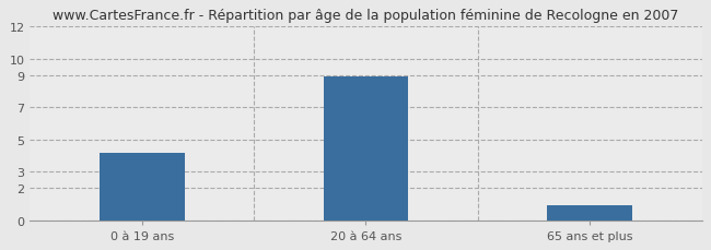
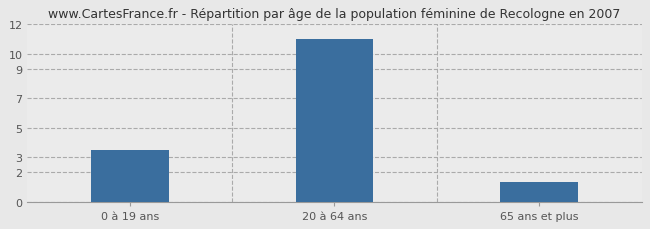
0 à 19 ans: 4.2 -> 3.5
20 à 64 ans: 8.9 -> 11.0
65 ans et plus: 0.9 -> 1.3
